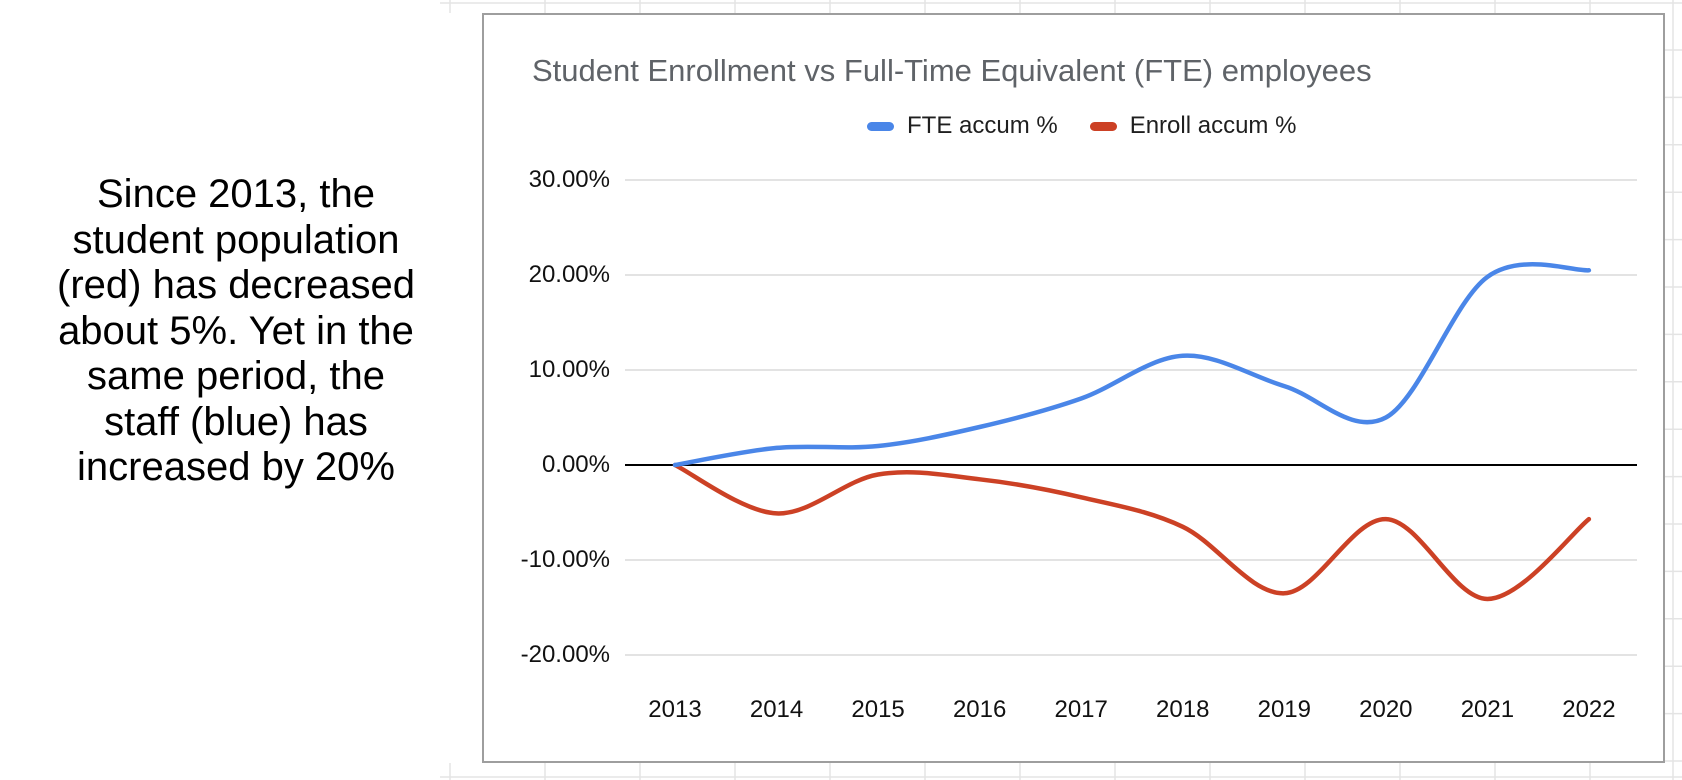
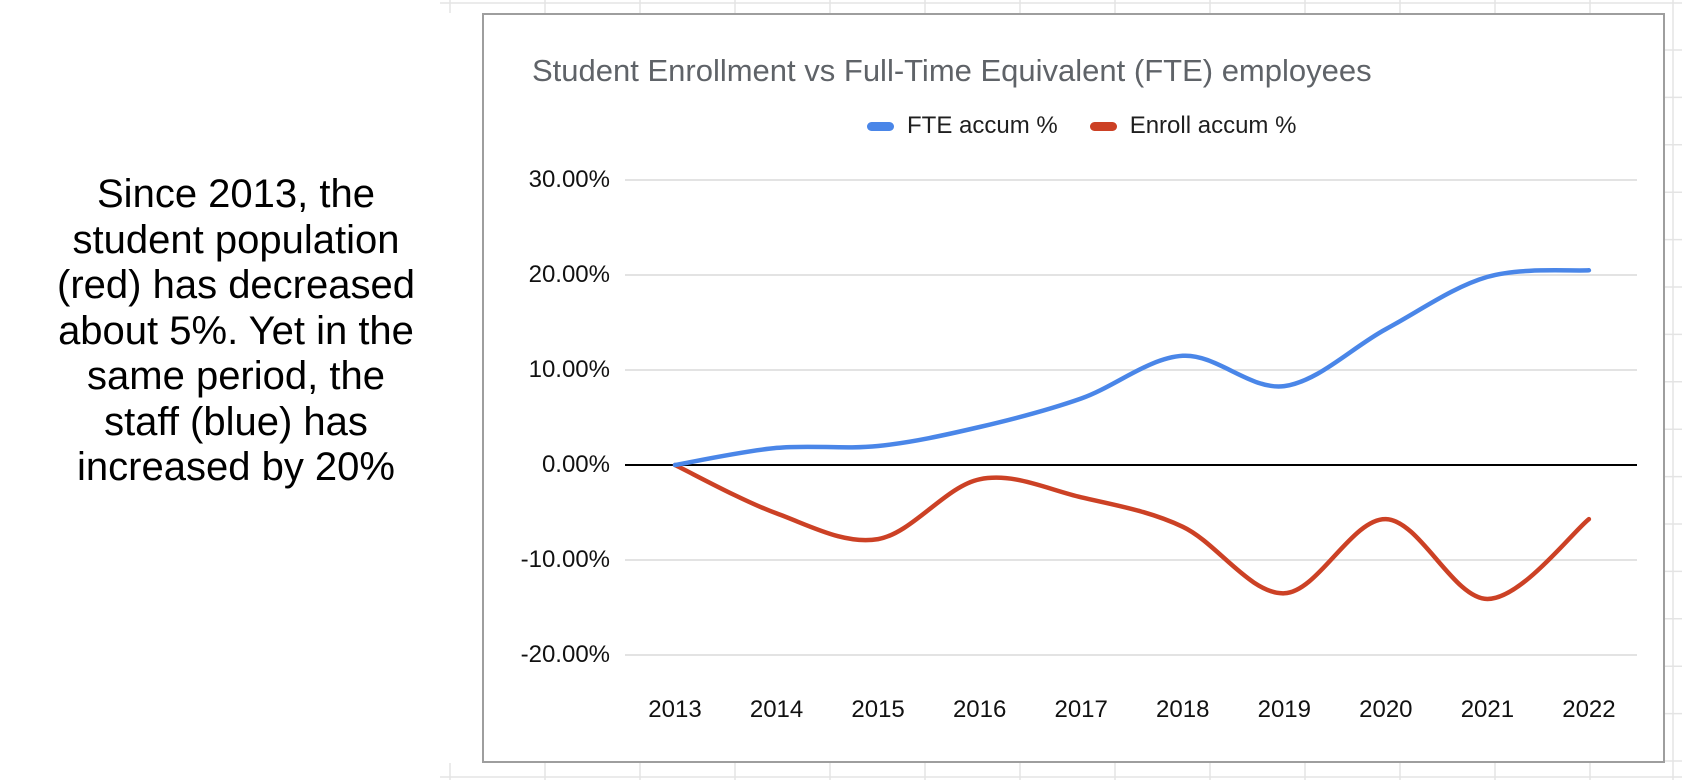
Enroll accum %/2015: -1% -> -8%
FTE accum %/2020: 5% -> 14%
